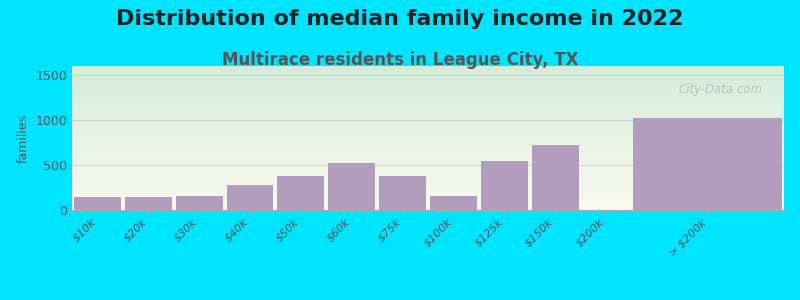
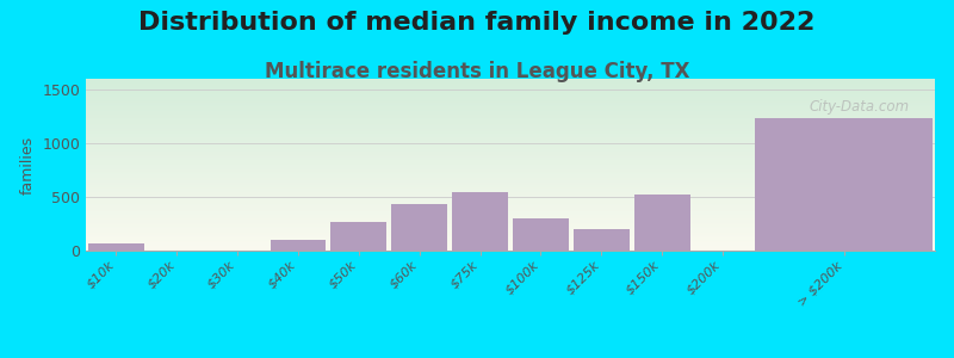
$10k: 140 -> 70
$20k: 140 -> 0
$30k: 160 -> 0
$40k: 280 -> 100
$50k: 380 -> 270
$60k: 520 -> 430
$75k: 380 -> 540
$100k: 160 -> 300
$125k: 540 -> 200
$150k: 720 -> 520
> $200k: 1020 -> 1240
